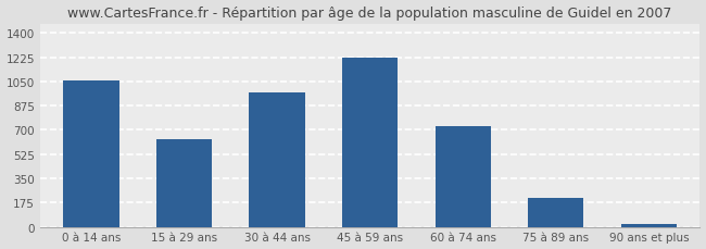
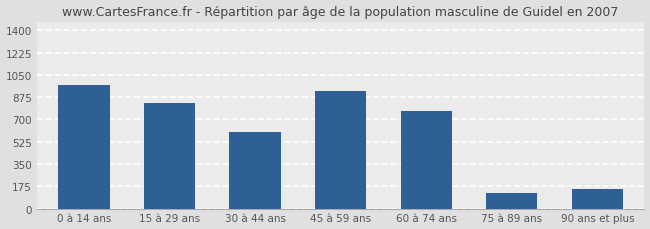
0 à 14 ans: 1060 -> 970
15 à 29 ans: 640 -> 830
30 à 44 ans: 970 -> 600
45 à 59 ans: 1220 -> 920
60 à 74 ans: 720 -> 770
75 à 89 ans: 200 -> 120
90 ans et plus: 20 -> 150
